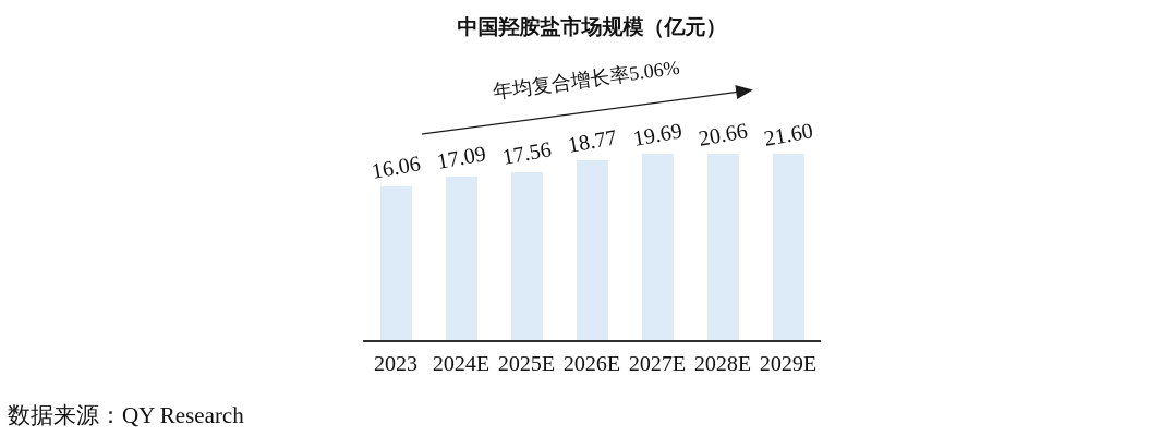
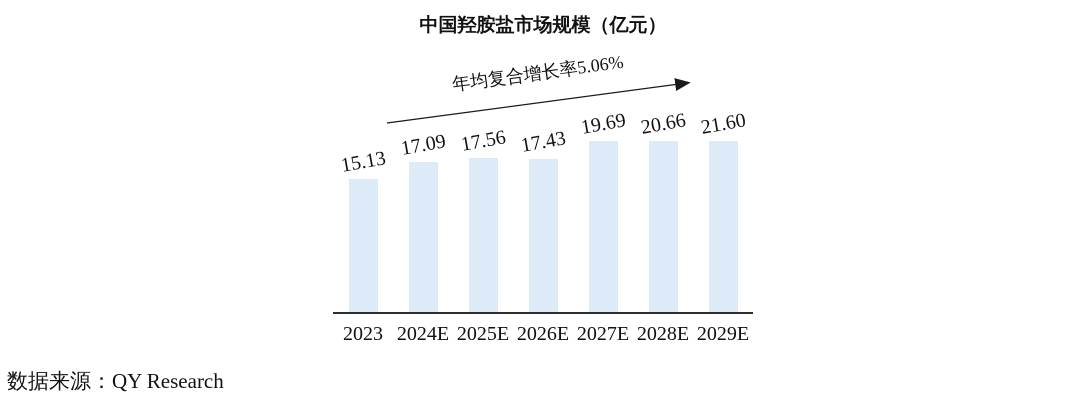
2023: 16.06 -> 15.13
2026E: 18.77 -> 17.43
